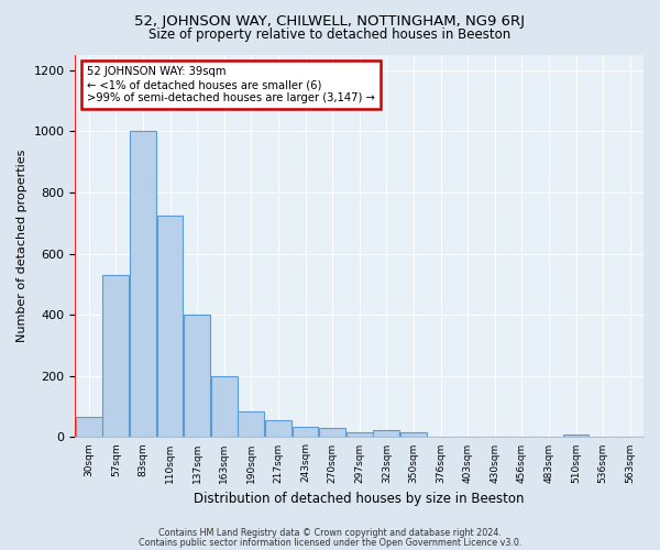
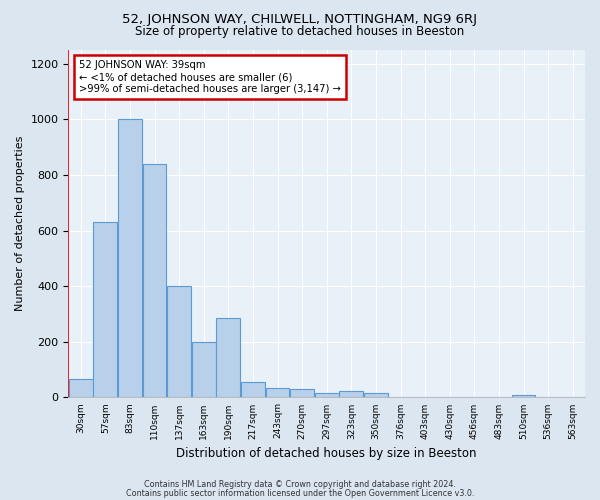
57sqm: 530 -> 630
110sqm: 725 -> 840
190sqm: 85 -> 285
